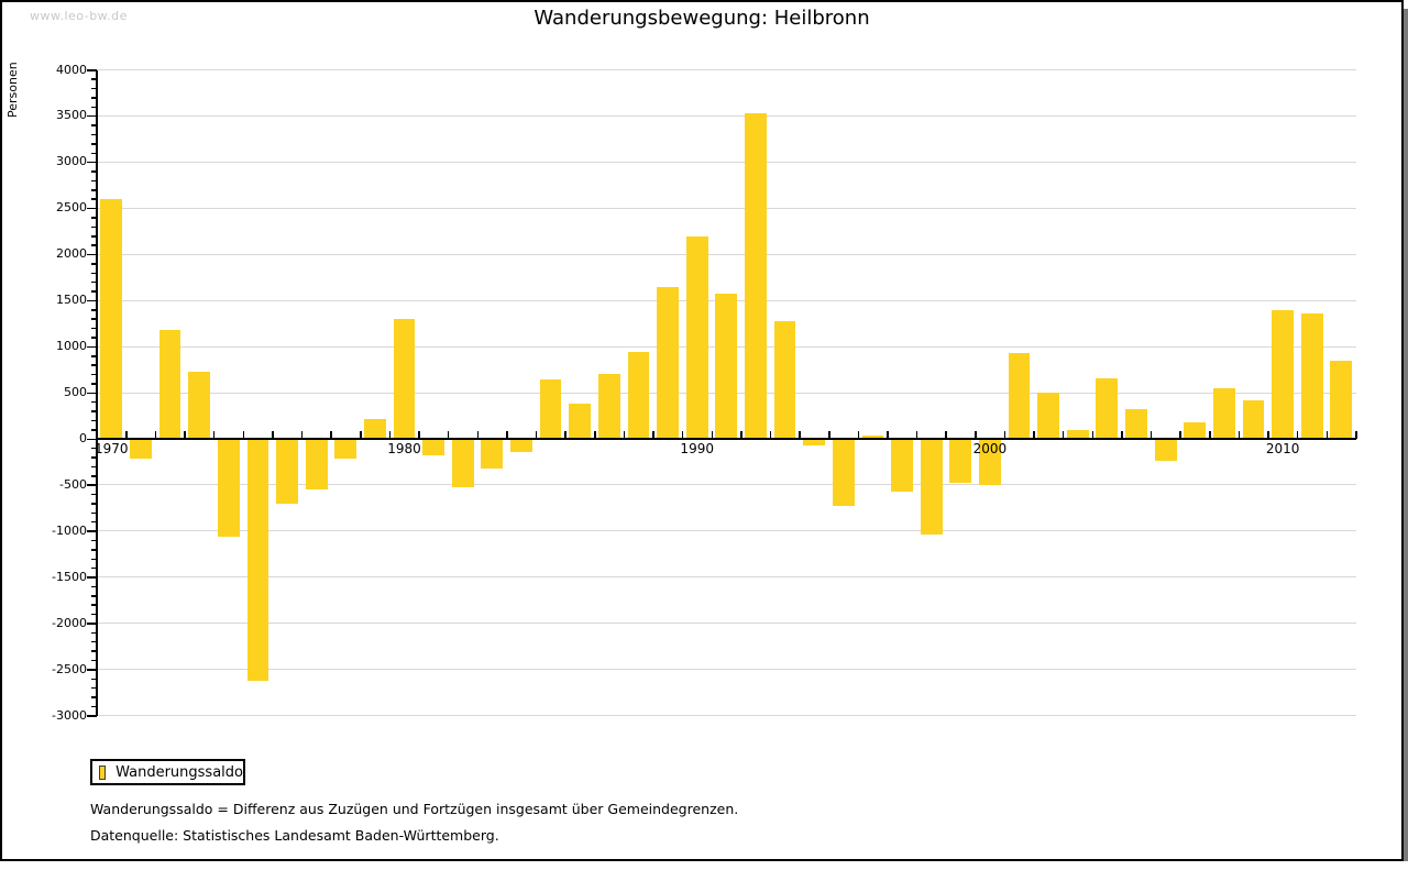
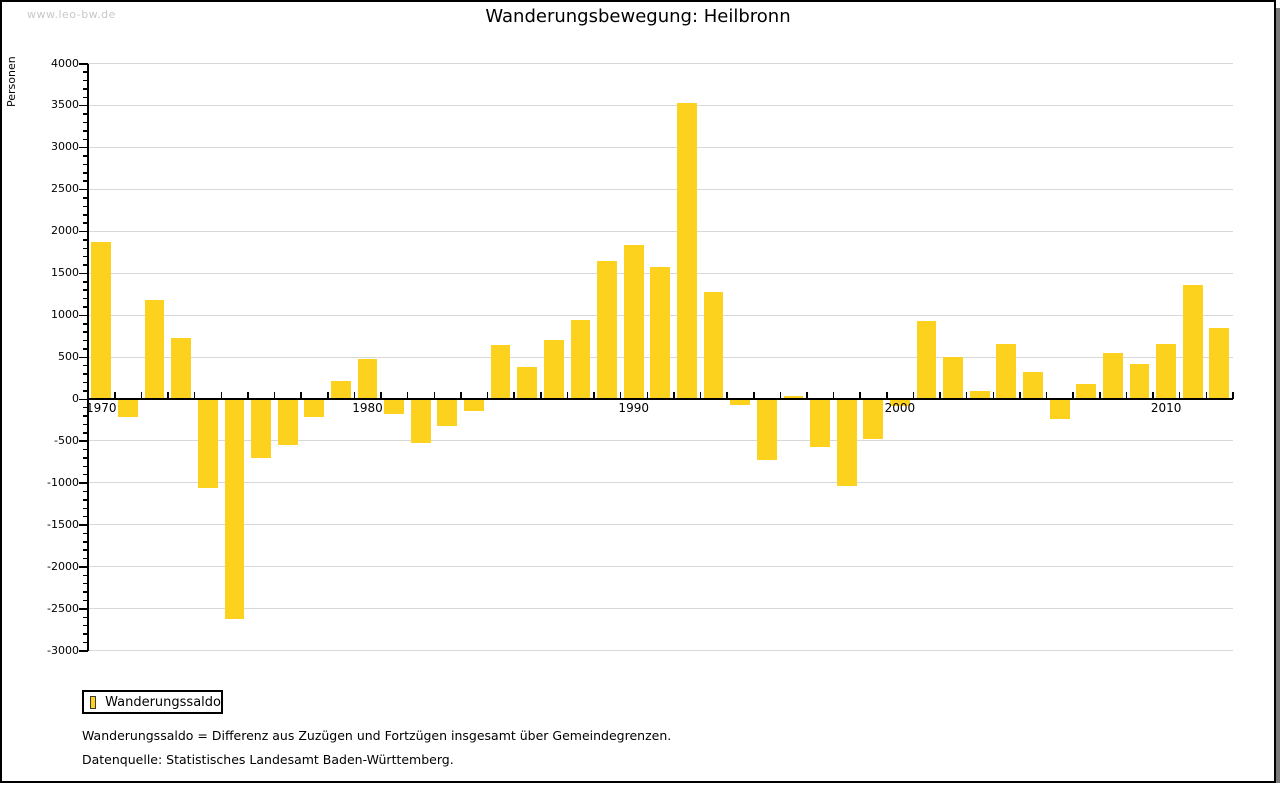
1970: 2600 -> 1900
1980: 1300 -> 500
1990: 2200 -> 1800
2000: -500 -> -100
2010: 1400 -> 700
